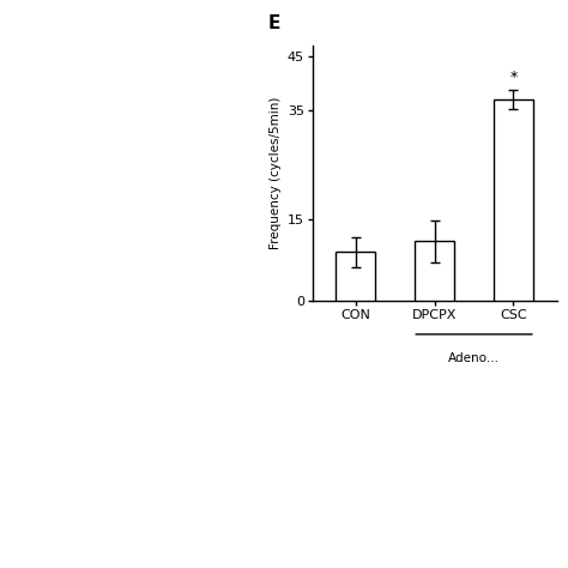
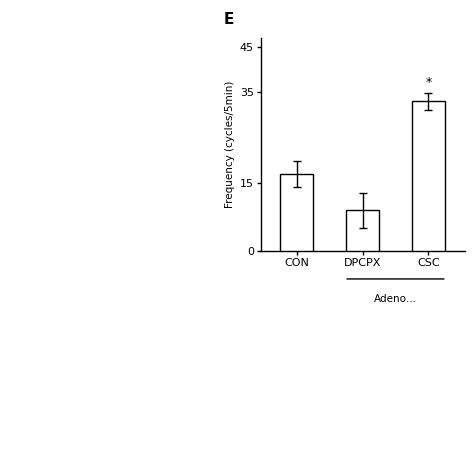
CON: 9 -> 17
DPCPX: 11 -> 9
CSC: 37 -> 33
